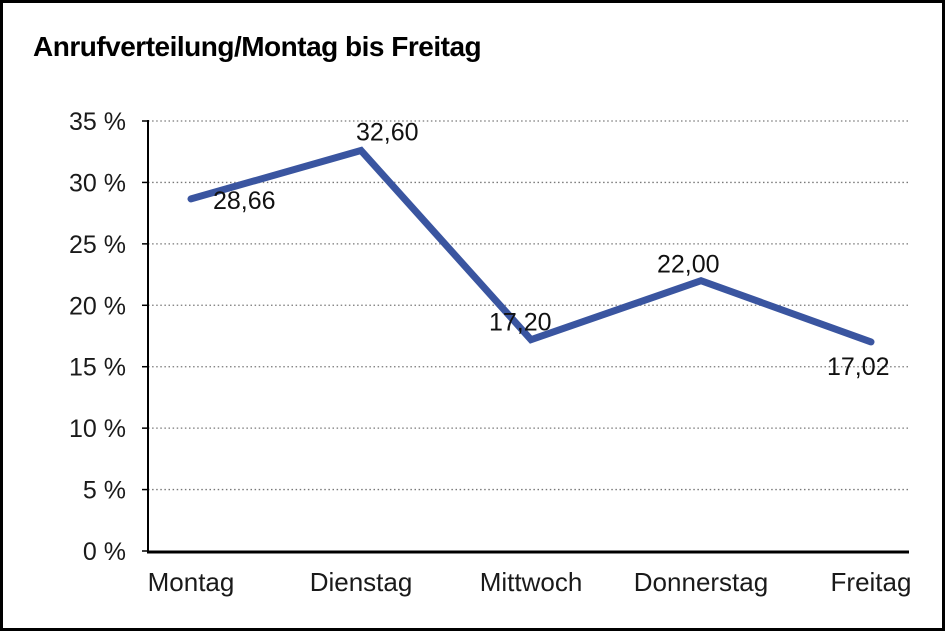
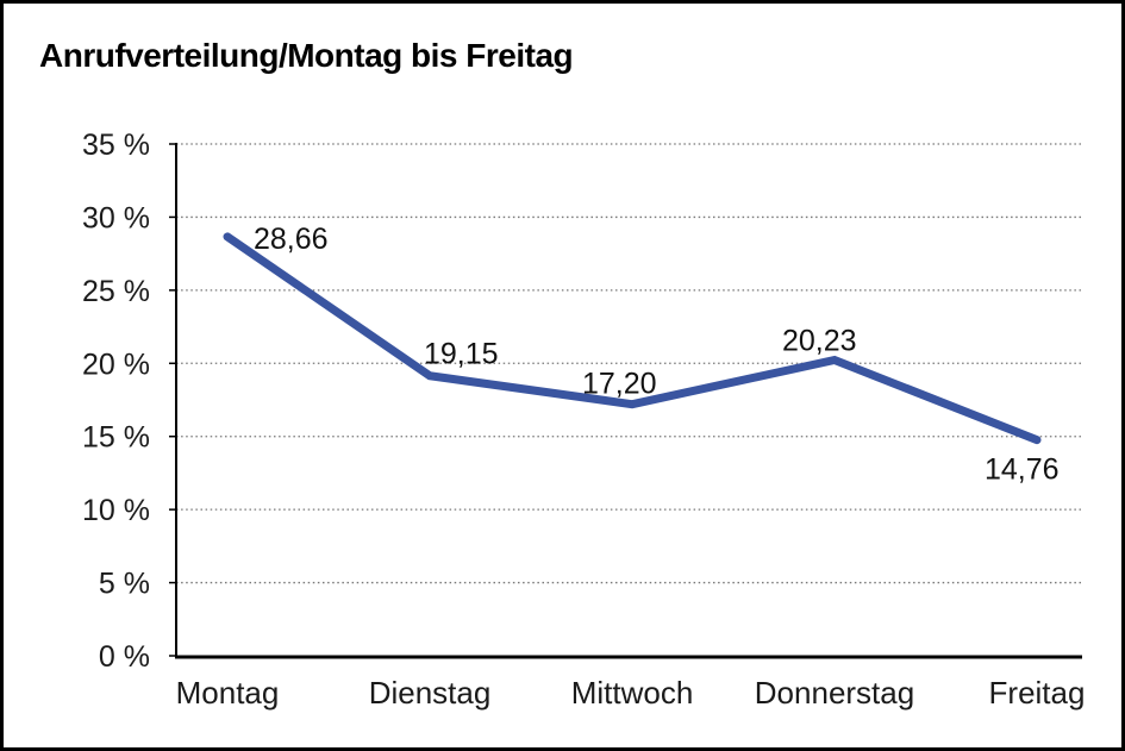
Dienstag: 32,60 -> 19,15
Donnerstag: 22,00 -> 20,23
Freitag: 17,02 -> 14,76
